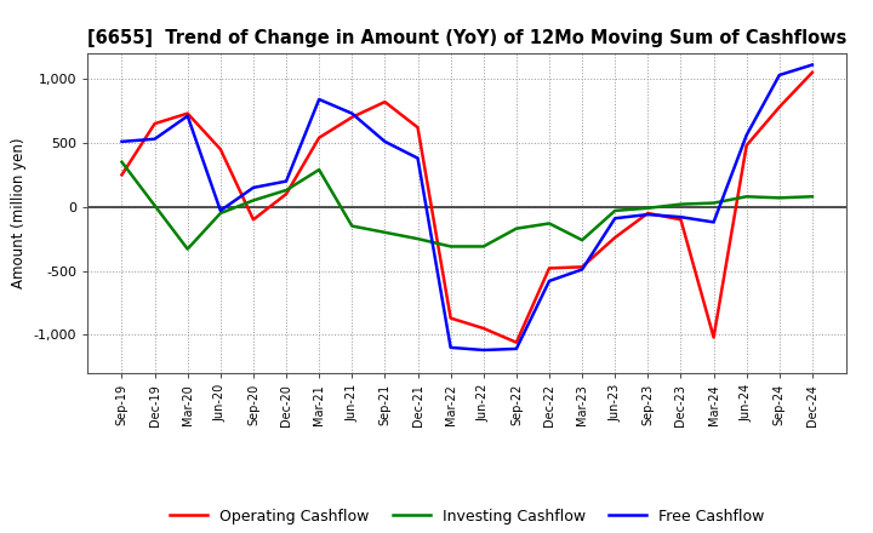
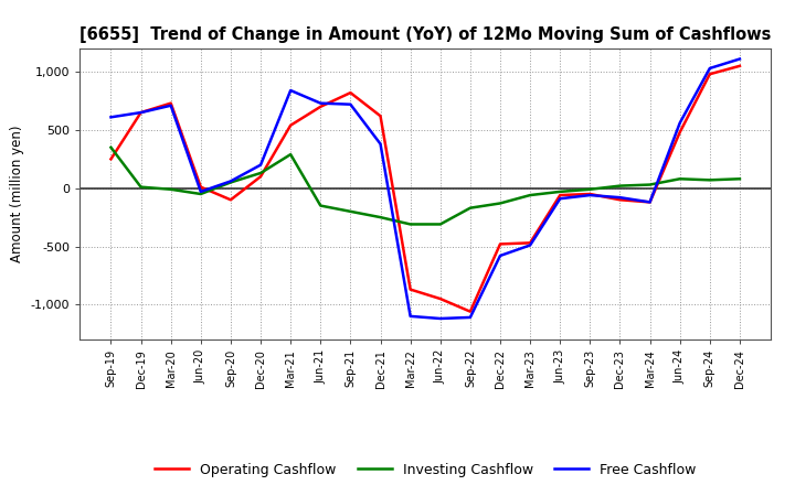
Free Cashflow/Sep-19: 510 -> 610
Free Cashflow/Dec-19: 530 -> 650
Investing Cashflow/Mar-20: -330 -> -10
Operating Cashflow/Jun-20: 450 -> 10
Free Cashflow/Sep-20: 150 -> 60
Free Cashflow/Sep-21: 510 -> 720
Investing Cashflow/Mar-23: -260 -> -60
Operating Cashflow/Jun-23: -240 -> -60
Operating Cashflow/Mar-24: -1,020 -> -120
Operating Cashflow/Sep-24: 780 -> 980
